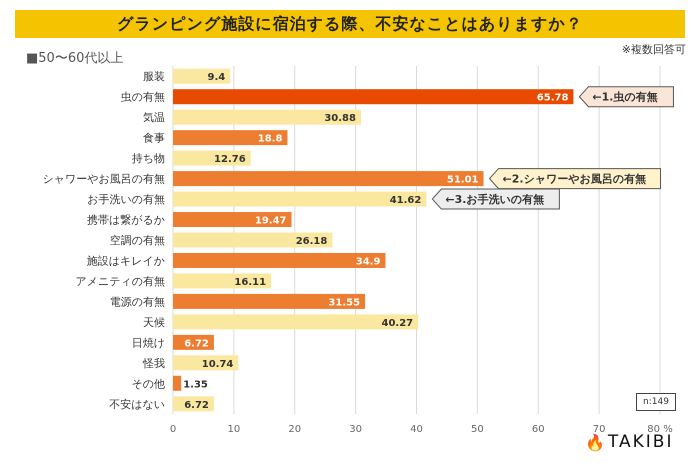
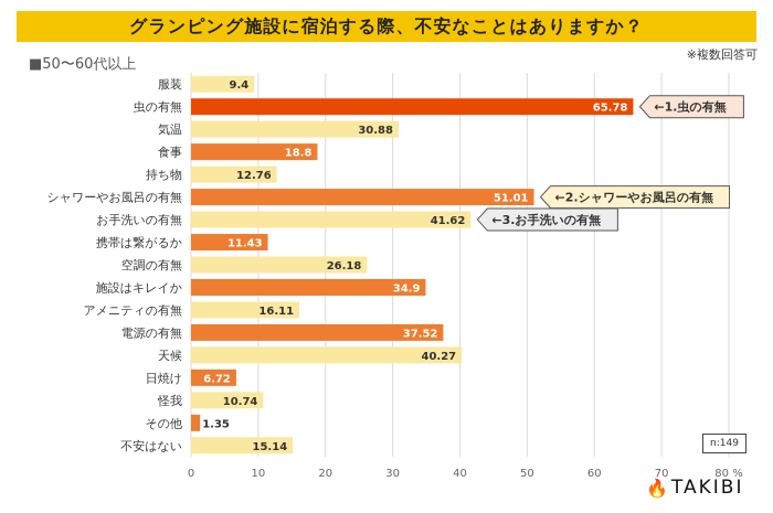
携帯は繋がるか: 19.47 -> 11.43
電源の有無: 31.55 -> 37.52
不安はない: 6.72 -> 15.14
